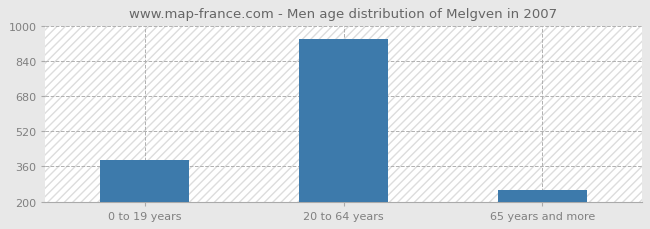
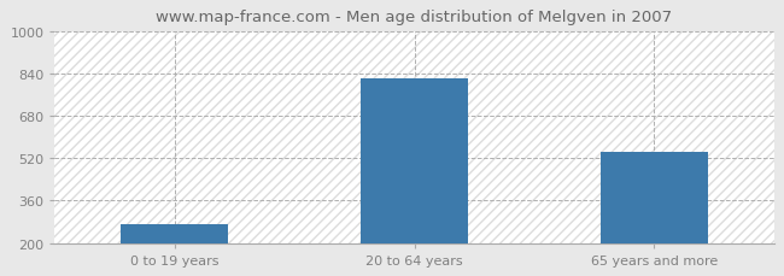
0 to 19 years: 390 -> 270
20 to 64 years: 940 -> 820
65 years and more: 255 -> 545
